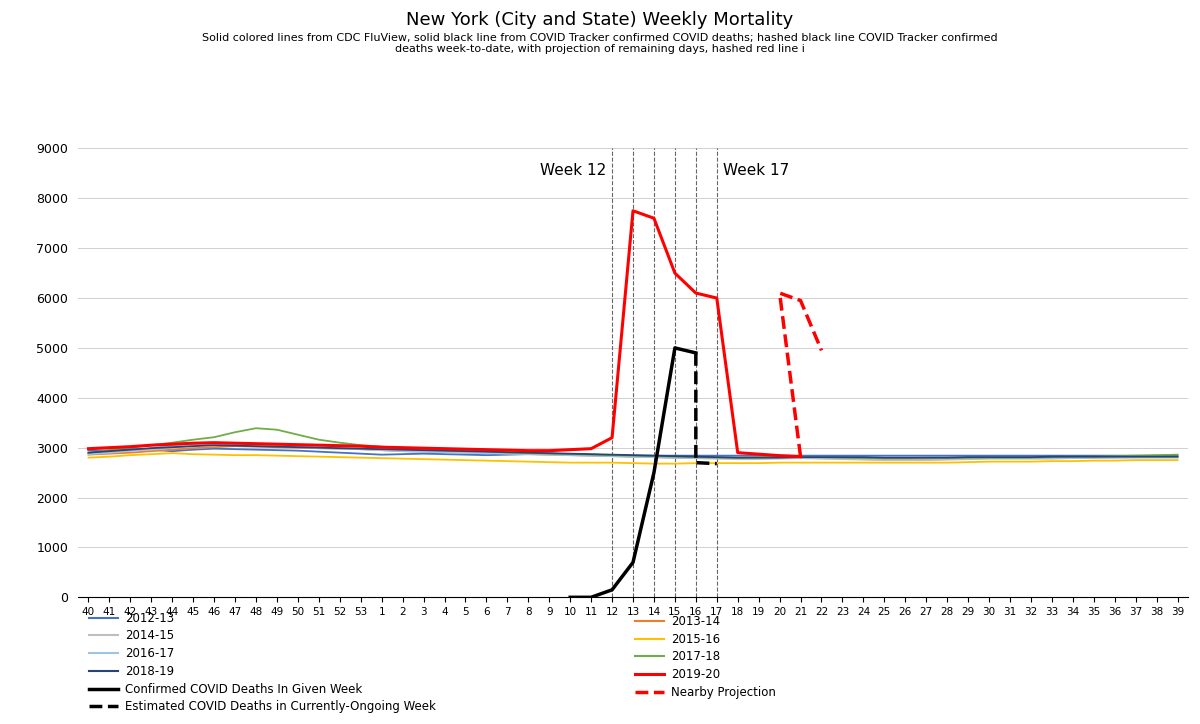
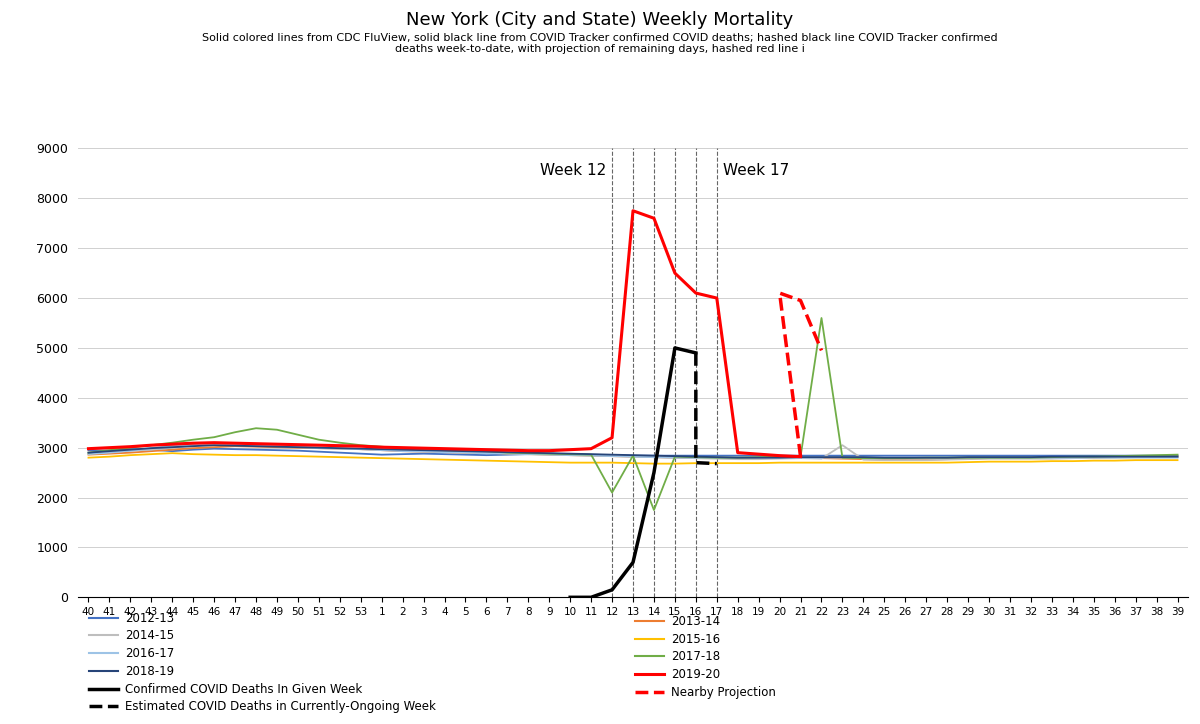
2017-18/12: 2850 -> 2100
2017-18/14: 2830 -> 1750
2017-18/22: 2810 -> 5600
2014-15/23: 2770 -> 3050
